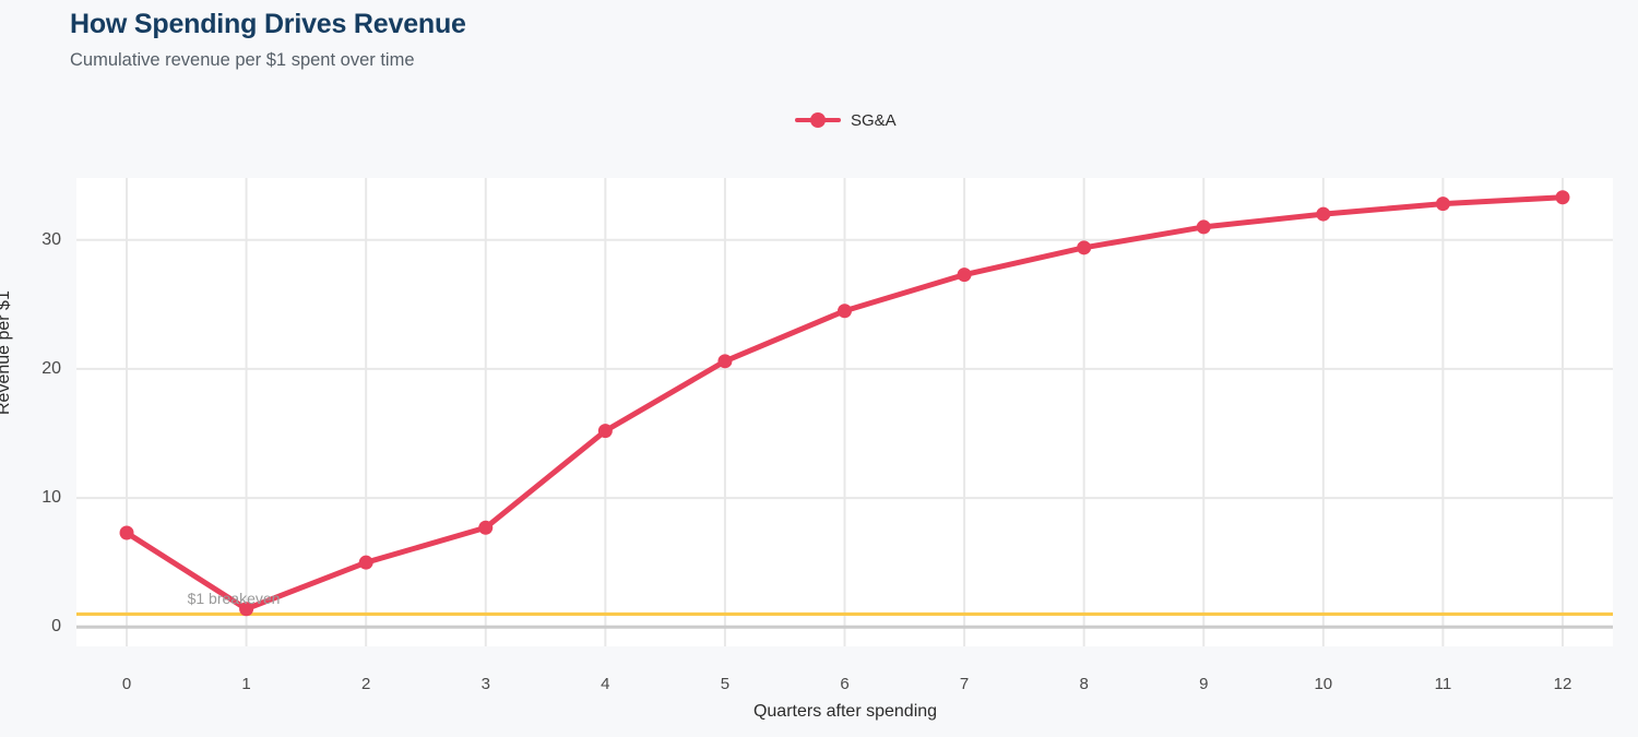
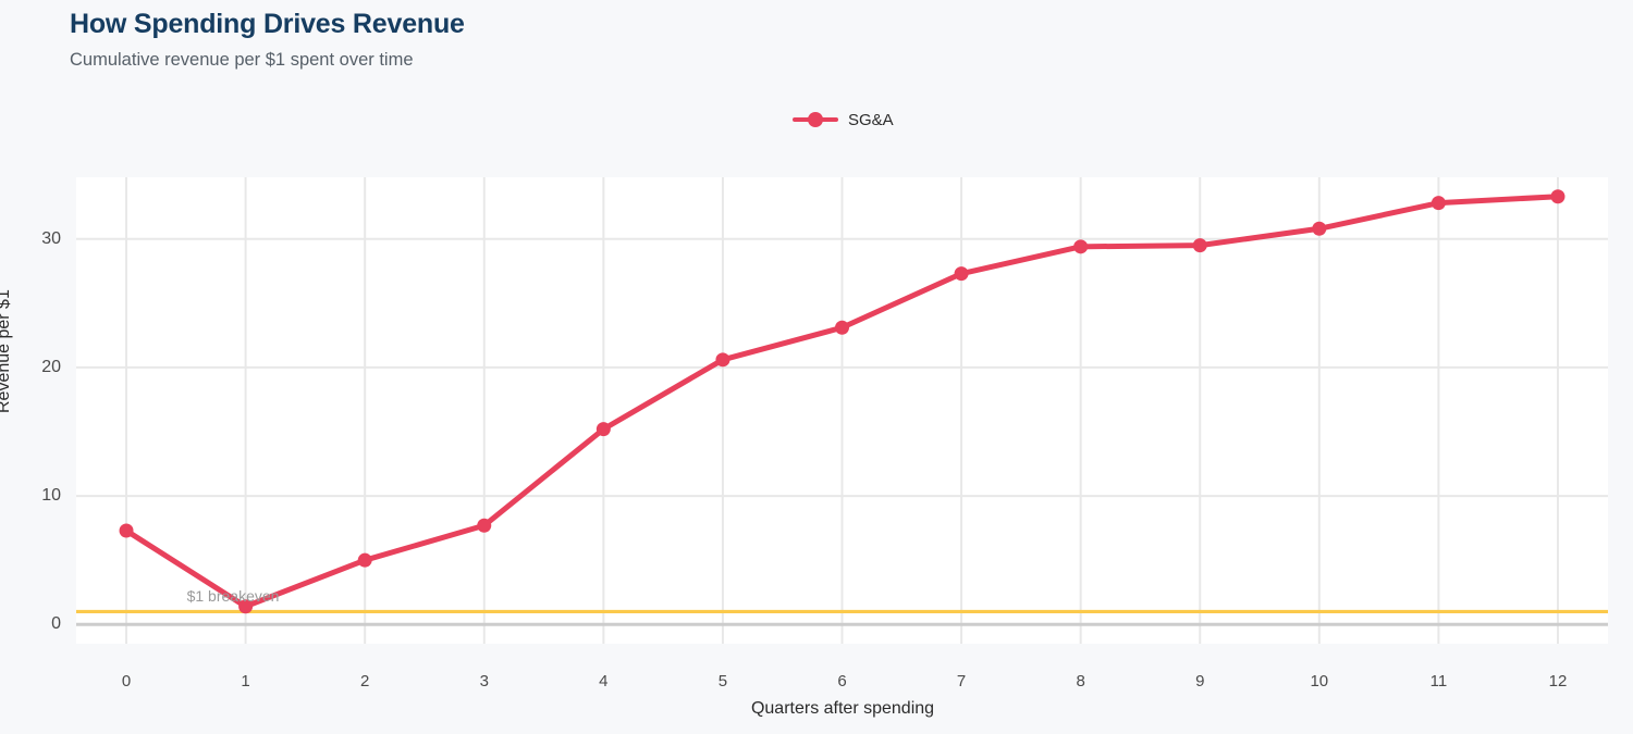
6: 24.5 -> 23.1
9: 31.0 -> 29.5
10: 32.0 -> 30.8
